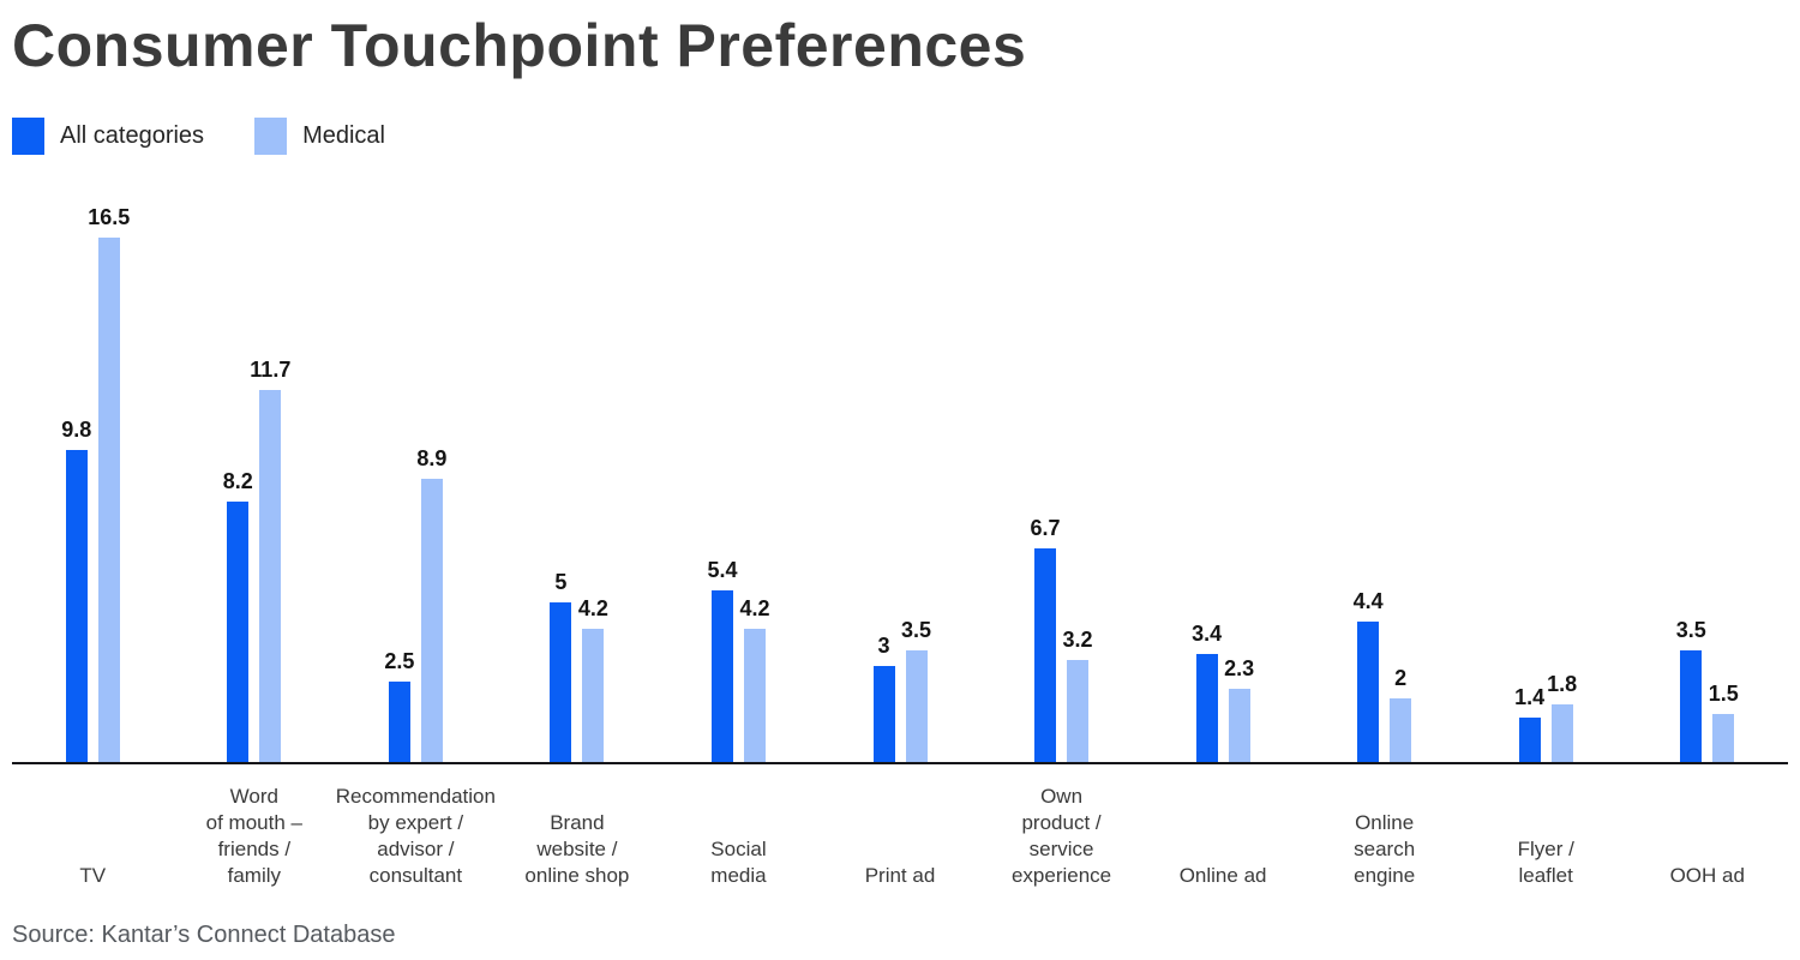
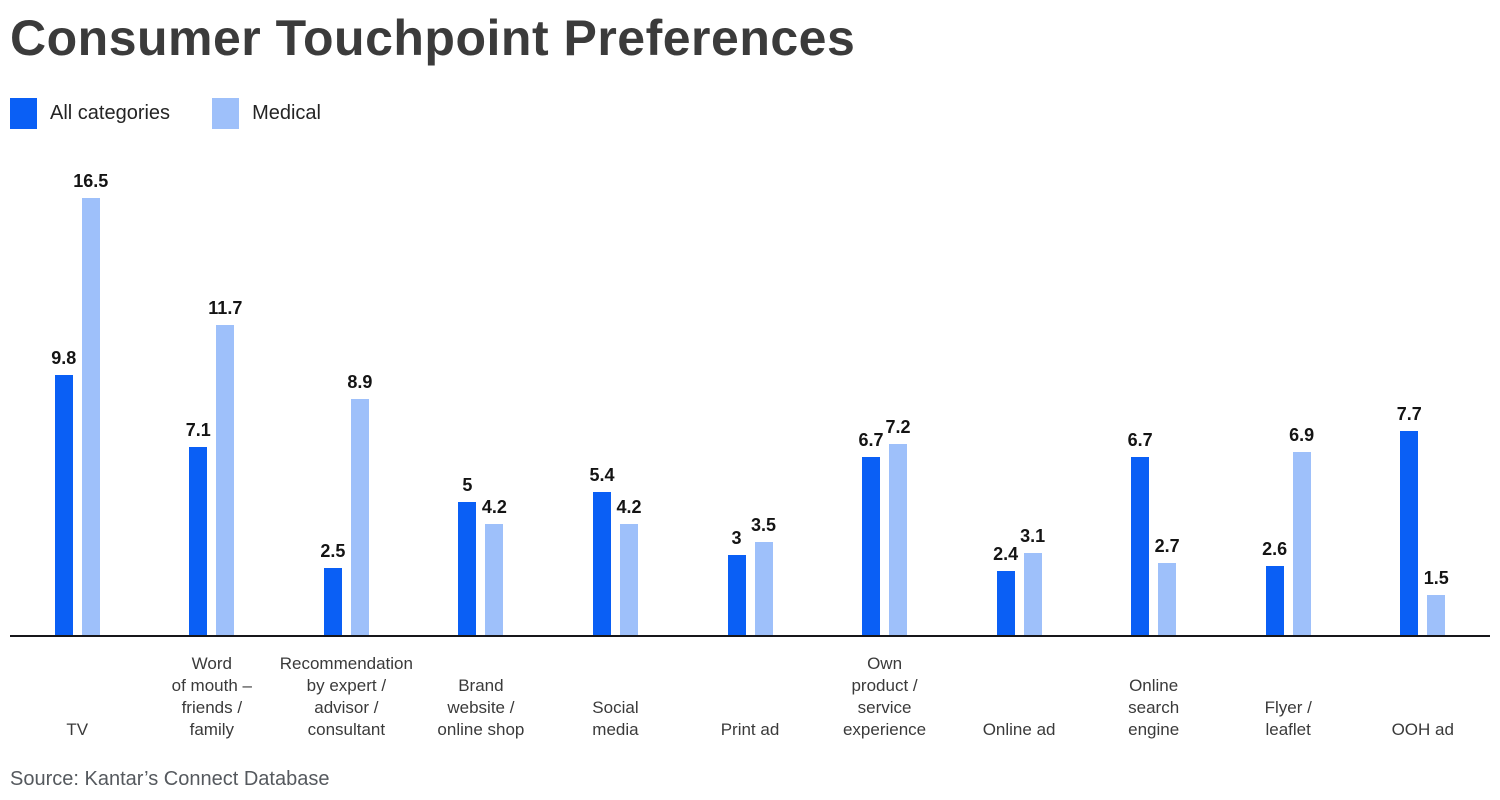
All categories/Word of mouth – friends / family: 8.2 -> 7.1
Medical/Own product / service experience: 3.2 -> 7.2
All categories/Online ad: 3.4 -> 2.4
Medical/Online ad: 2.3 -> 3.1
All categories/Online search engine: 4.4 -> 6.7
Medical/Online search engine: 2 -> 2.7
All categories/Flyer / leaflet: 1.4 -> 2.6
Medical/Flyer / leaflet: 1.8 -> 6.9
All categories/OOH ad: 3.5 -> 7.7
